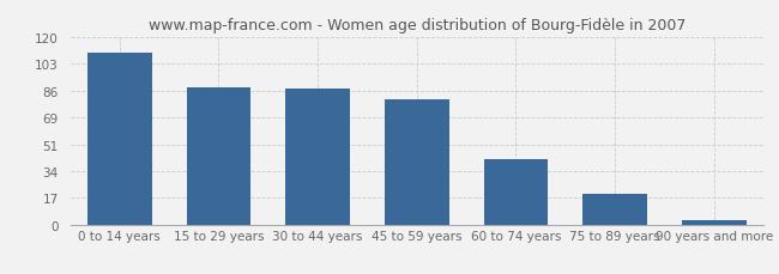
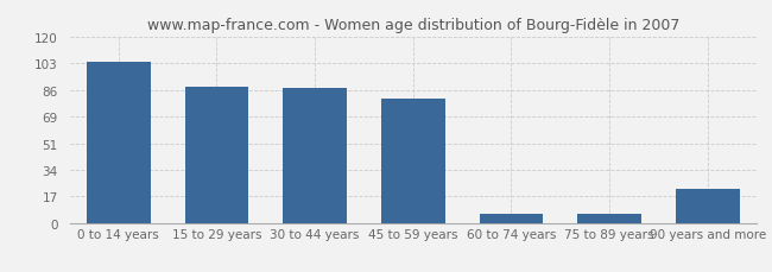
0 to 14 years: 110 -> 104
60 to 74 years: 42 -> 6
75 to 89 years: 20 -> 6
90 years and more: 3 -> 22
